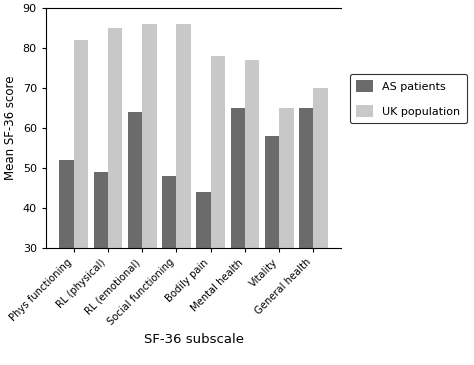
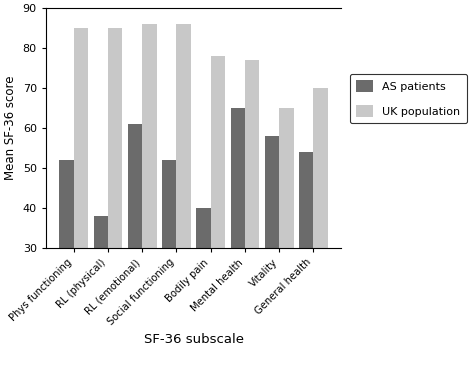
UK population/Phys functioning: 82 -> 85
AS patients/RL (physical): 49 -> 38
AS patients/RL (emotional): 64 -> 61
AS patients/Social functioning: 48 -> 52
AS patients/Bodily pain: 44 -> 40
AS patients/General health: 65 -> 54
